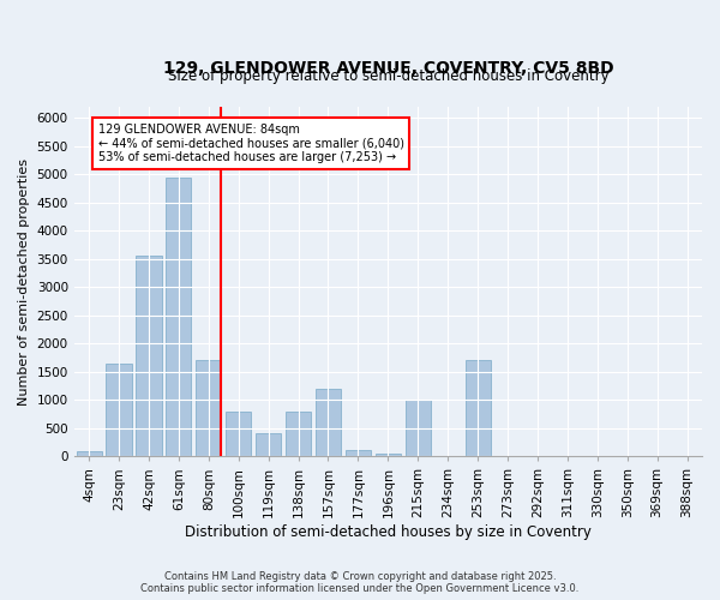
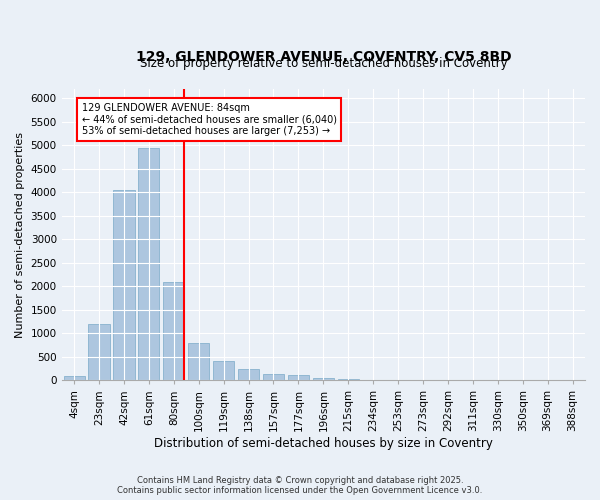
23sqm: 1650 -> 1200
42sqm: 3550 -> 4050
80sqm: 1700 -> 2100
138sqm: 800 -> 230
157sqm: 1200 -> 140
215sqm: 1000 -> 20
253sqm: 1700 -> 0
